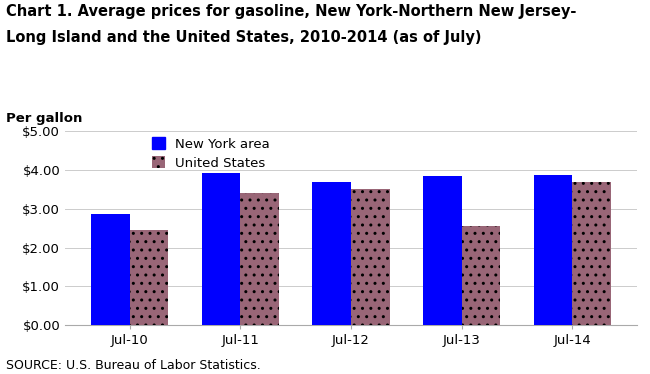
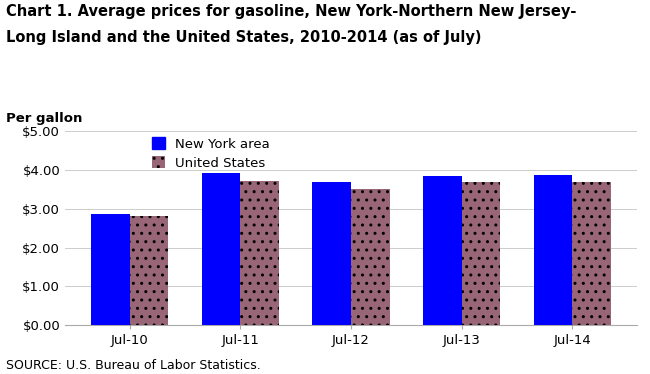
United States/Jul-10: $2.45 -> $2.82
United States/Jul-11: $3.40 -> $3.72
United States/Jul-13: $2.55 -> $3.68
